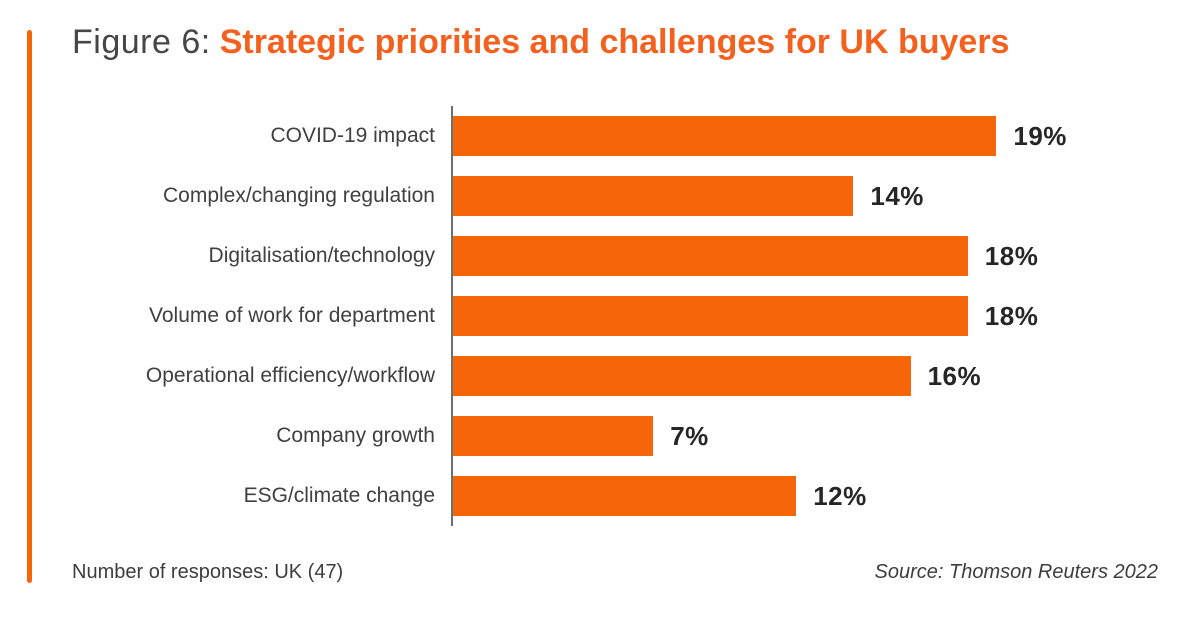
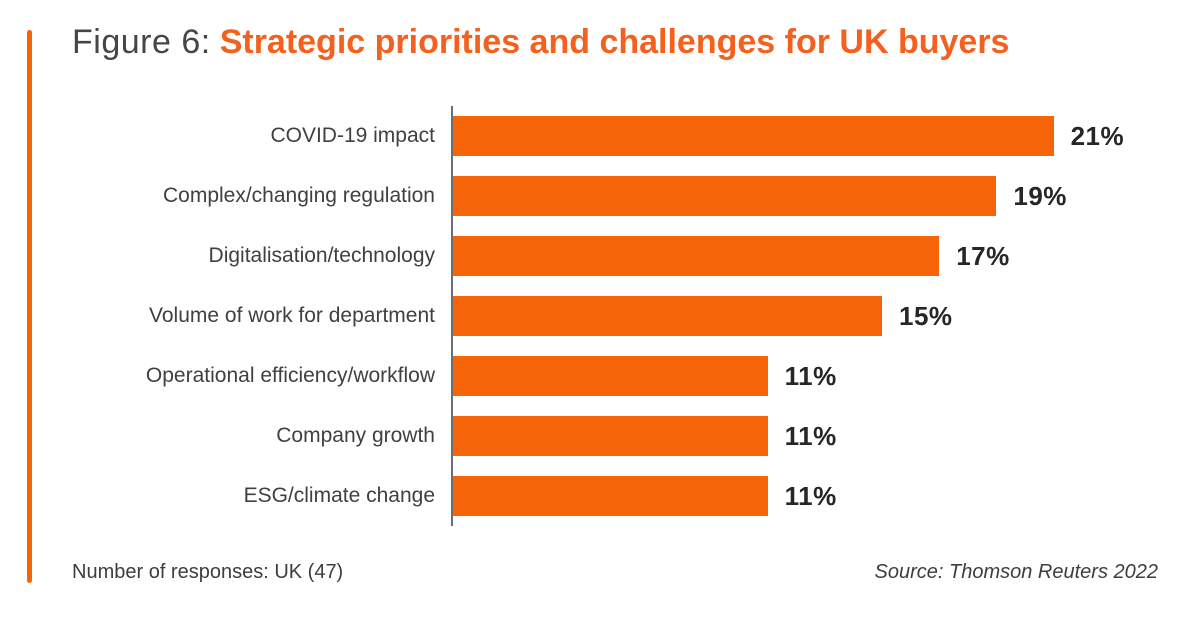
COVID-19 impact: 19% -> 21%
Complex/changing regulation: 14% -> 19%
Digitalisation/technology: 18% -> 17%
Volume of work for department: 18% -> 15%
Operational efficiency/workflow: 16% -> 11%
Company growth: 7% -> 11%
ESG/climate change: 12% -> 11%
